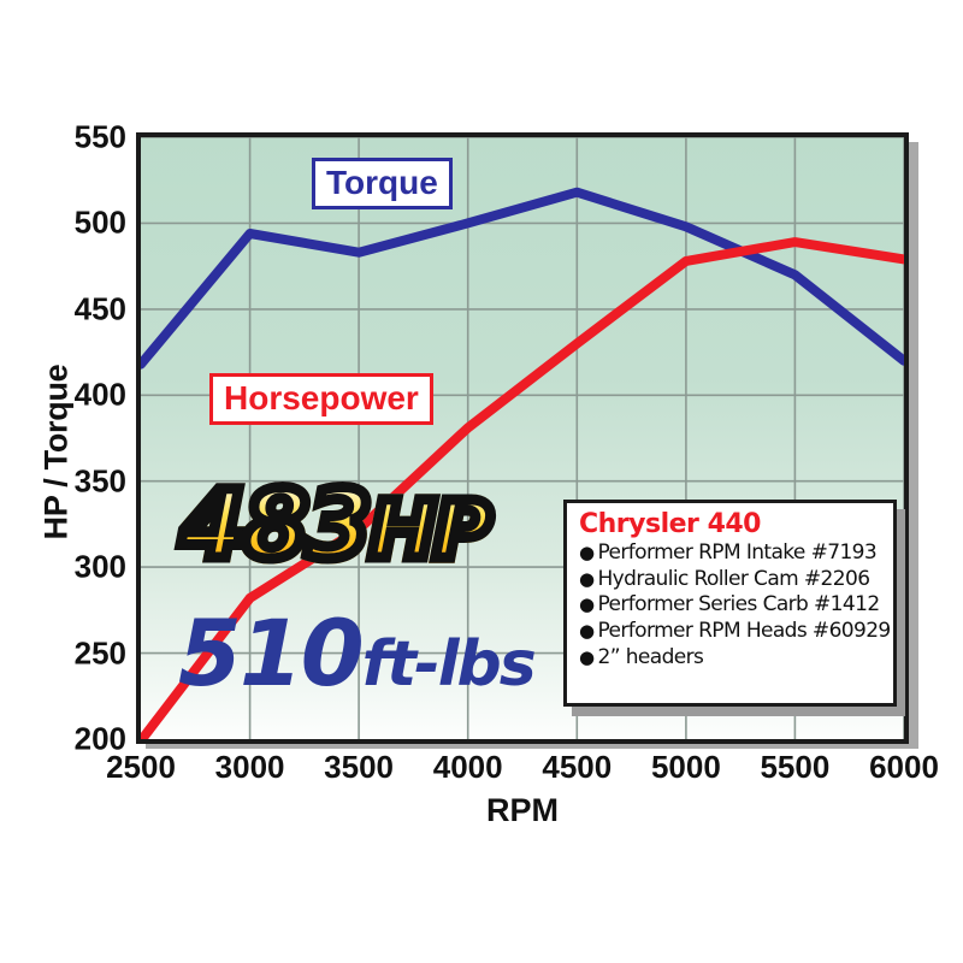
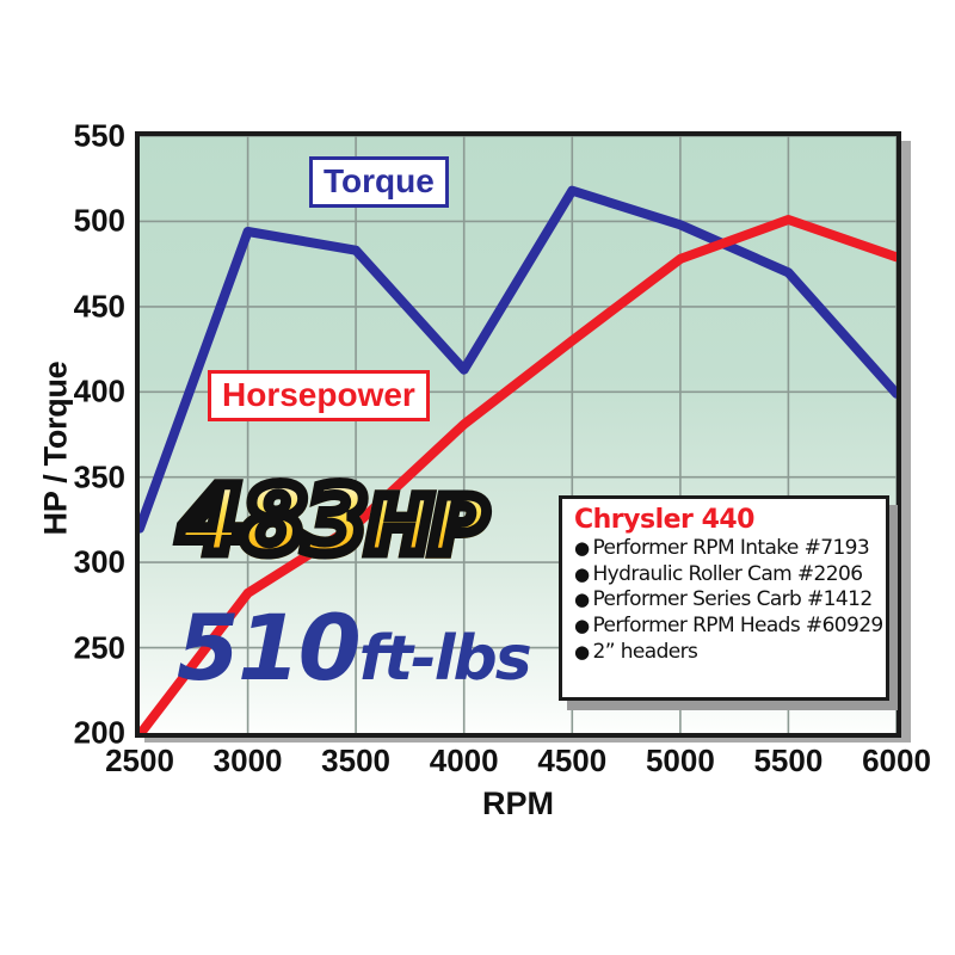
Torque/2500: 418 -> 320
Torque/4000: 500 -> 413
Horsepower/5500: 489 -> 501
Torque/6000: 420 -> 399
